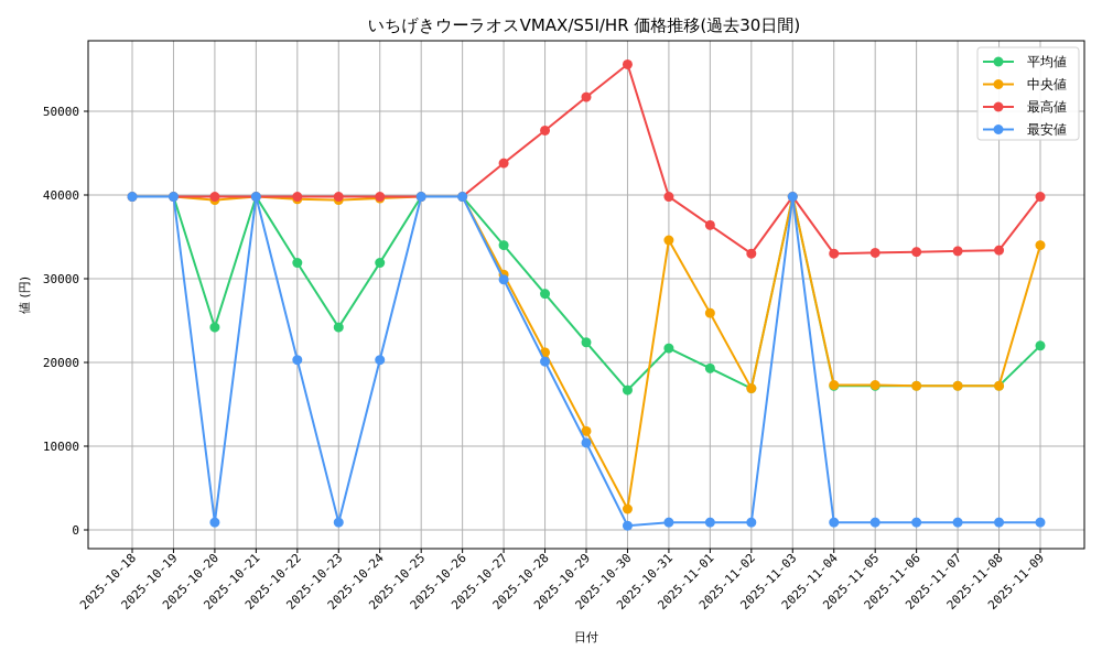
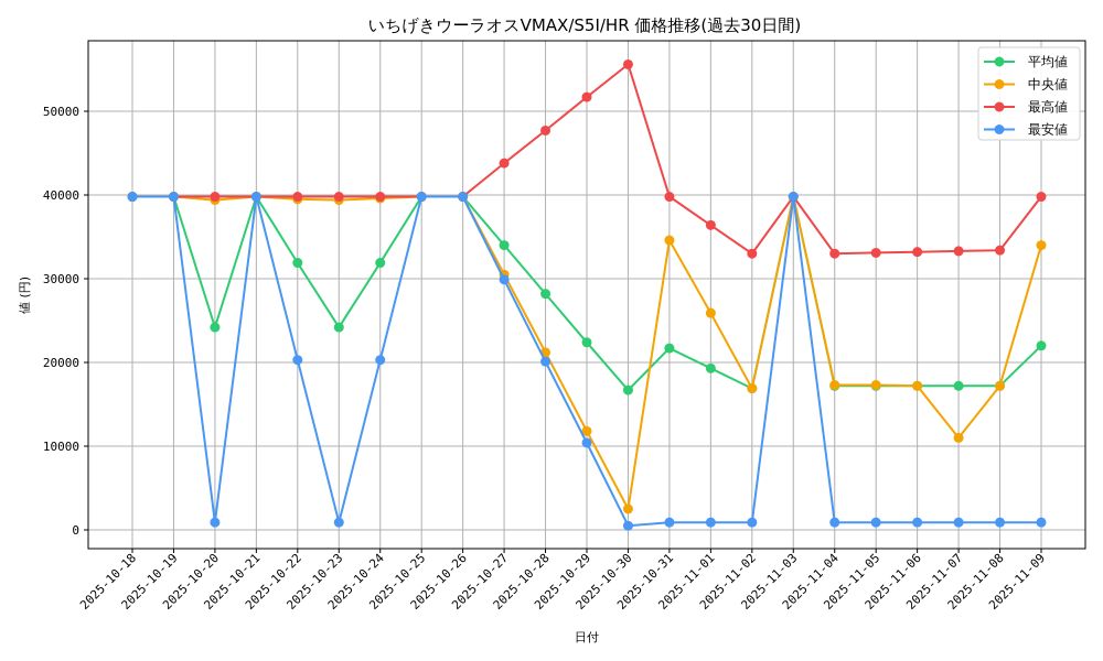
中央値/2025-11-07: 17000 -> 11000
